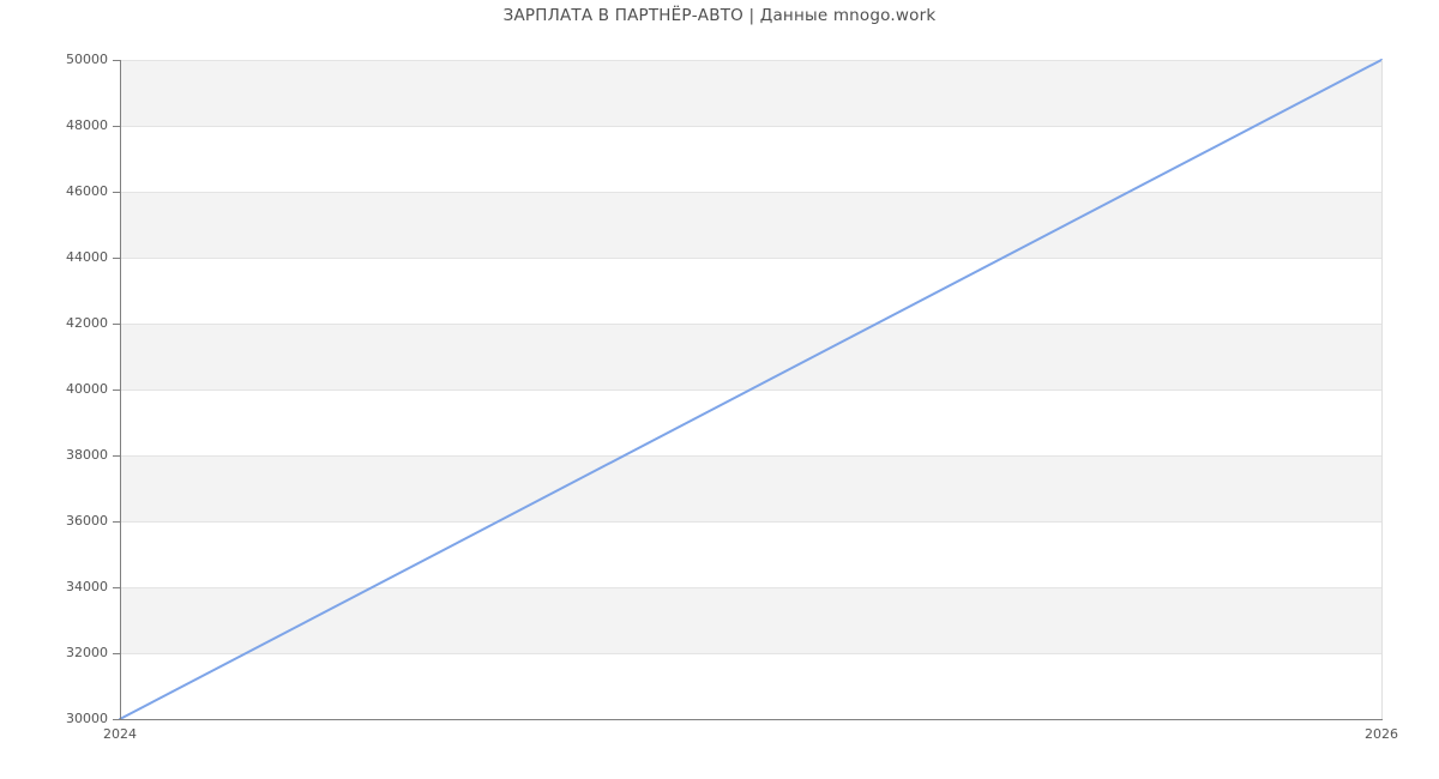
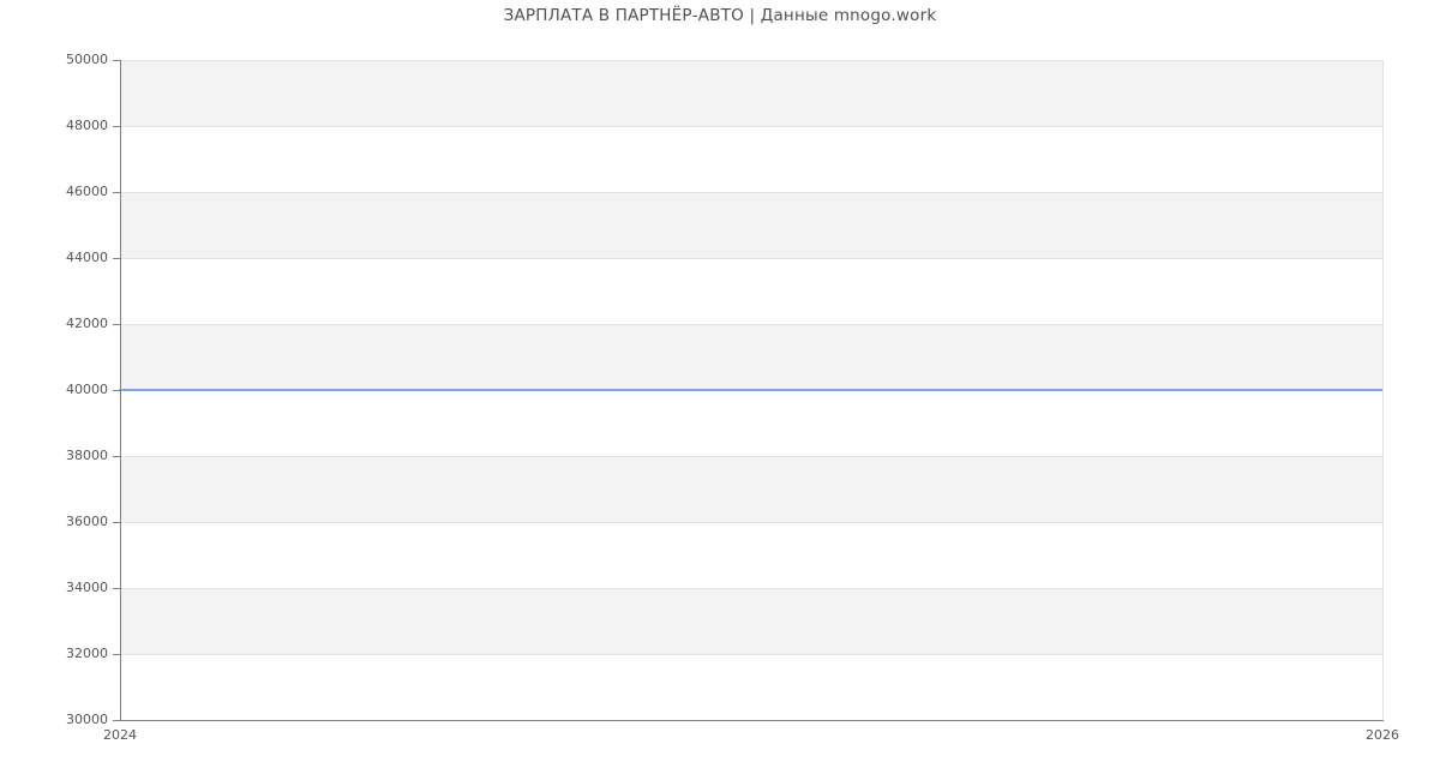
2024: 30000 -> 40000
2026: 50000 -> 40000
